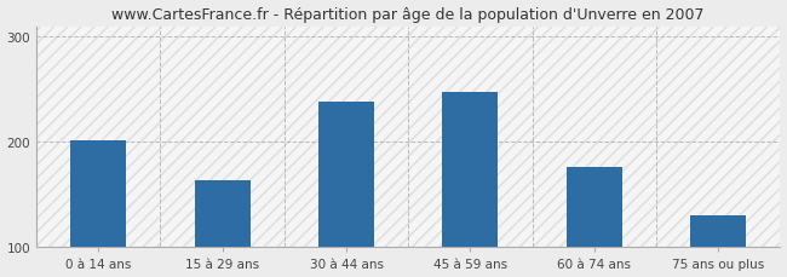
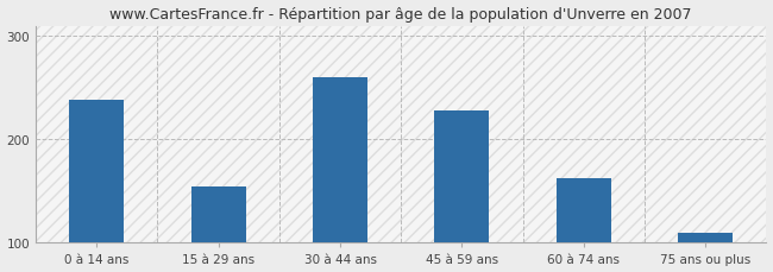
0 à 14 ans: 202 -> 238
15 à 29 ans: 164 -> 155
30 à 44 ans: 238 -> 260
45 à 59 ans: 248 -> 228
60 à 74 ans: 176 -> 162
75 ans ou plus: 130 -> 110
